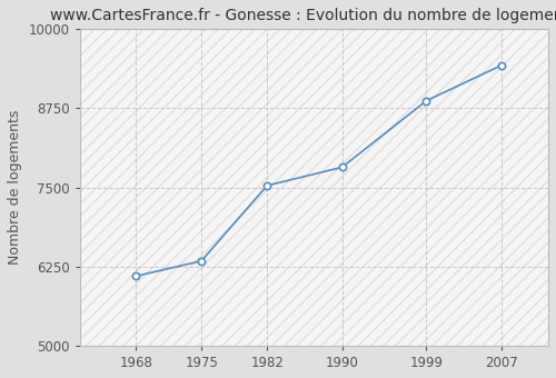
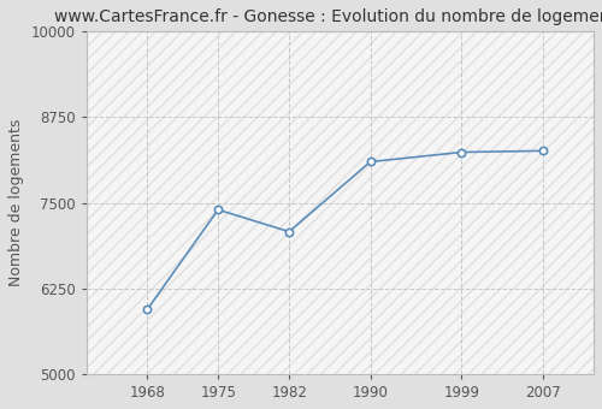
1968: 6100 -> 5940
1975: 6340 -> 7400
1982: 7530 -> 7080
1990: 7820 -> 8100
1999: 8870 -> 8240
2007: 9430 -> 8260
